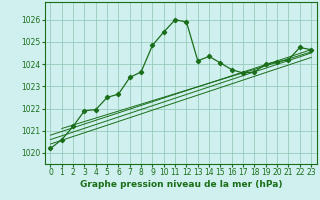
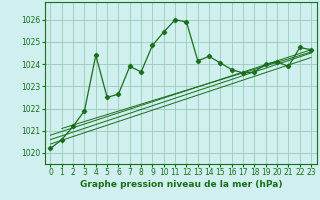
4: 1021.95 -> 1024.40
7: 1023.40 -> 1023.90
21: 1024.20 -> 1023.90
